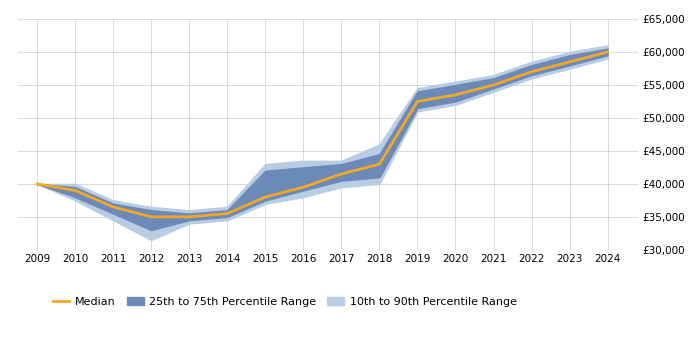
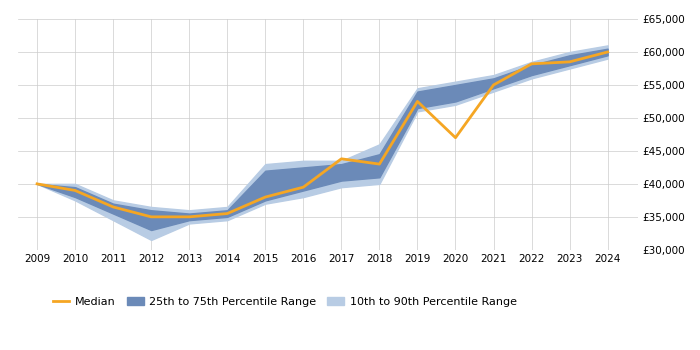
Median/2017: £41,500 -> £43,800
Median/2020: £53,500 -> £47,000
Median/2022: £57,000 -> £58,200
